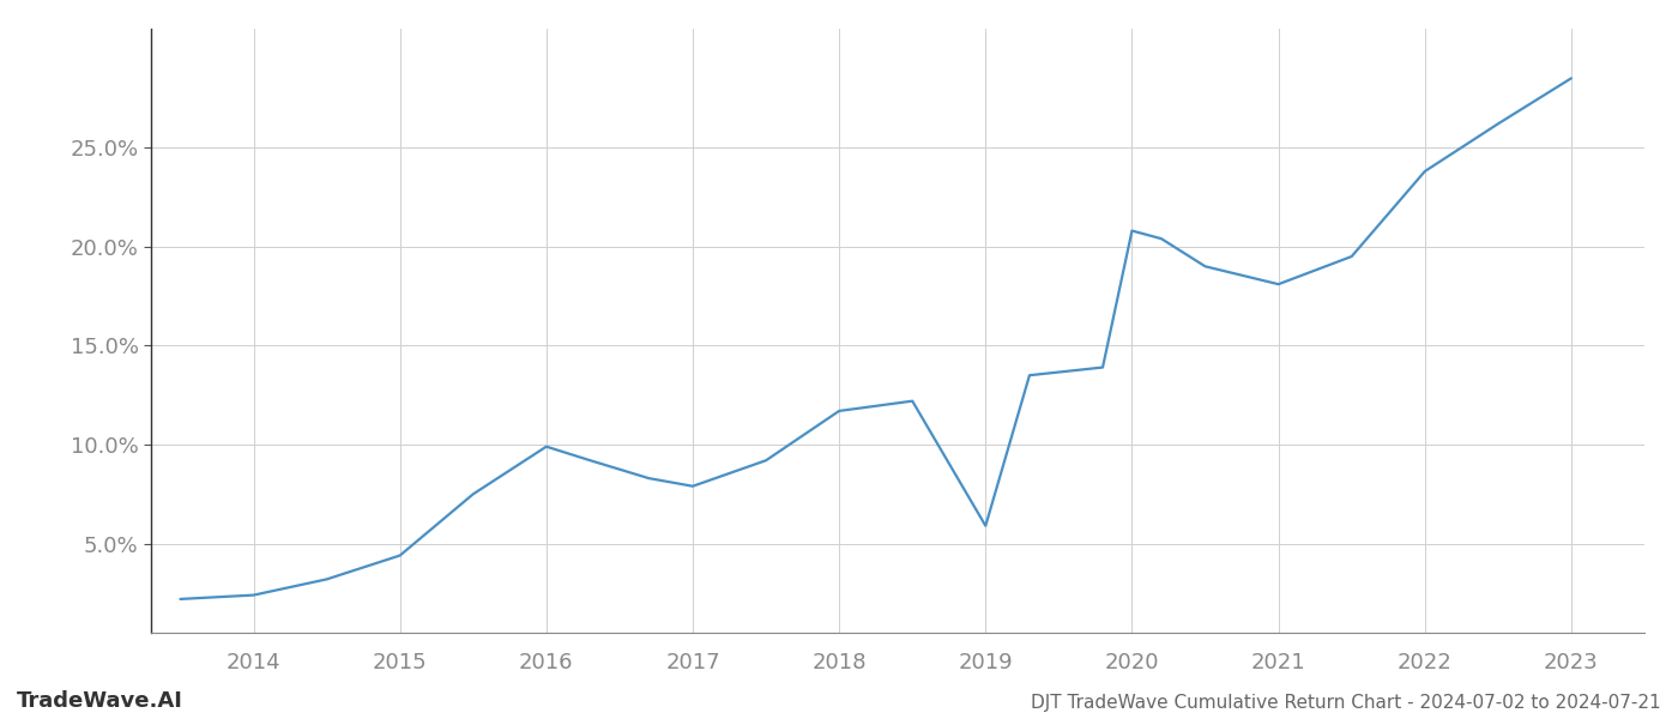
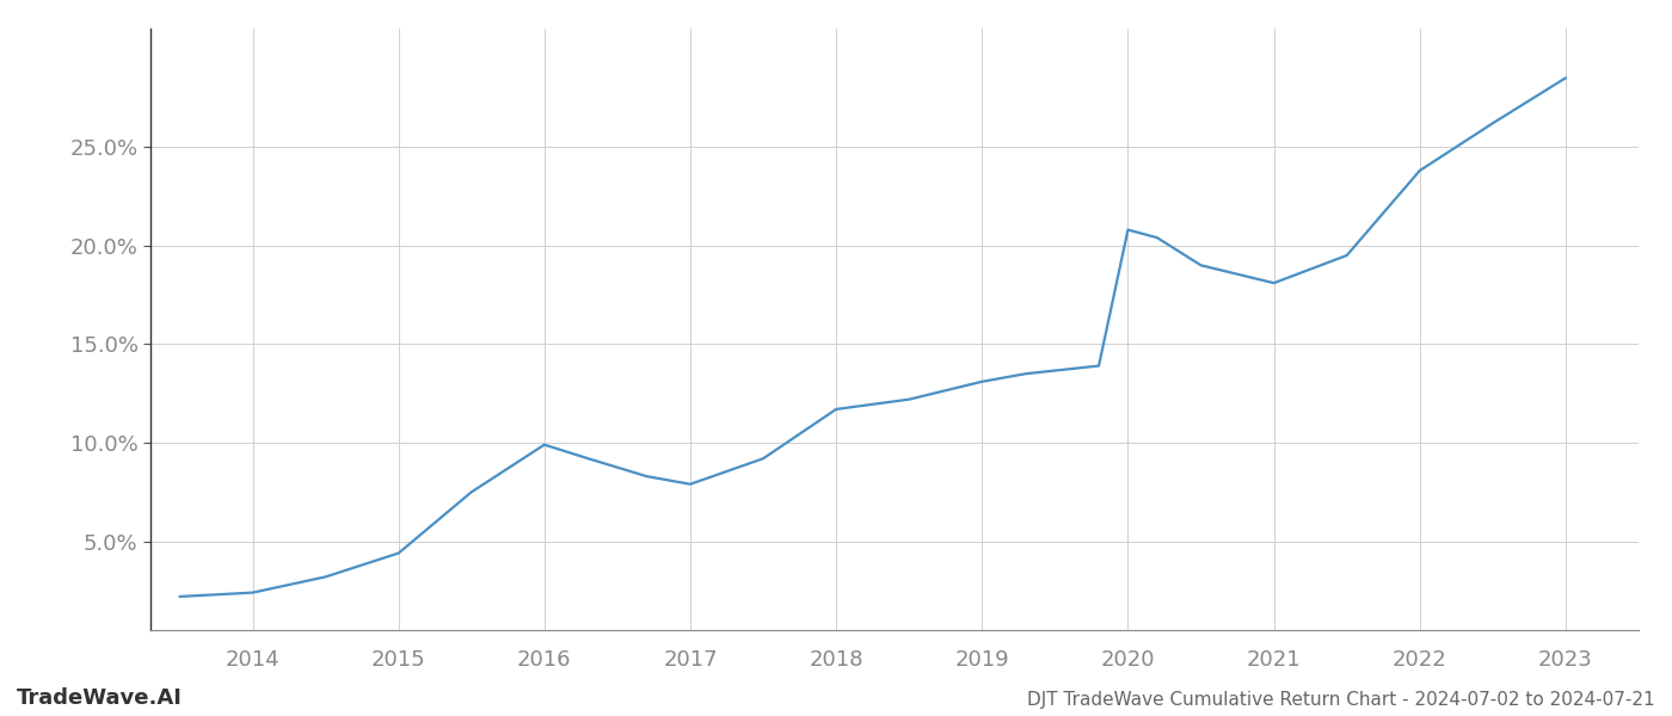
2019: 5.9% -> 13.1%
